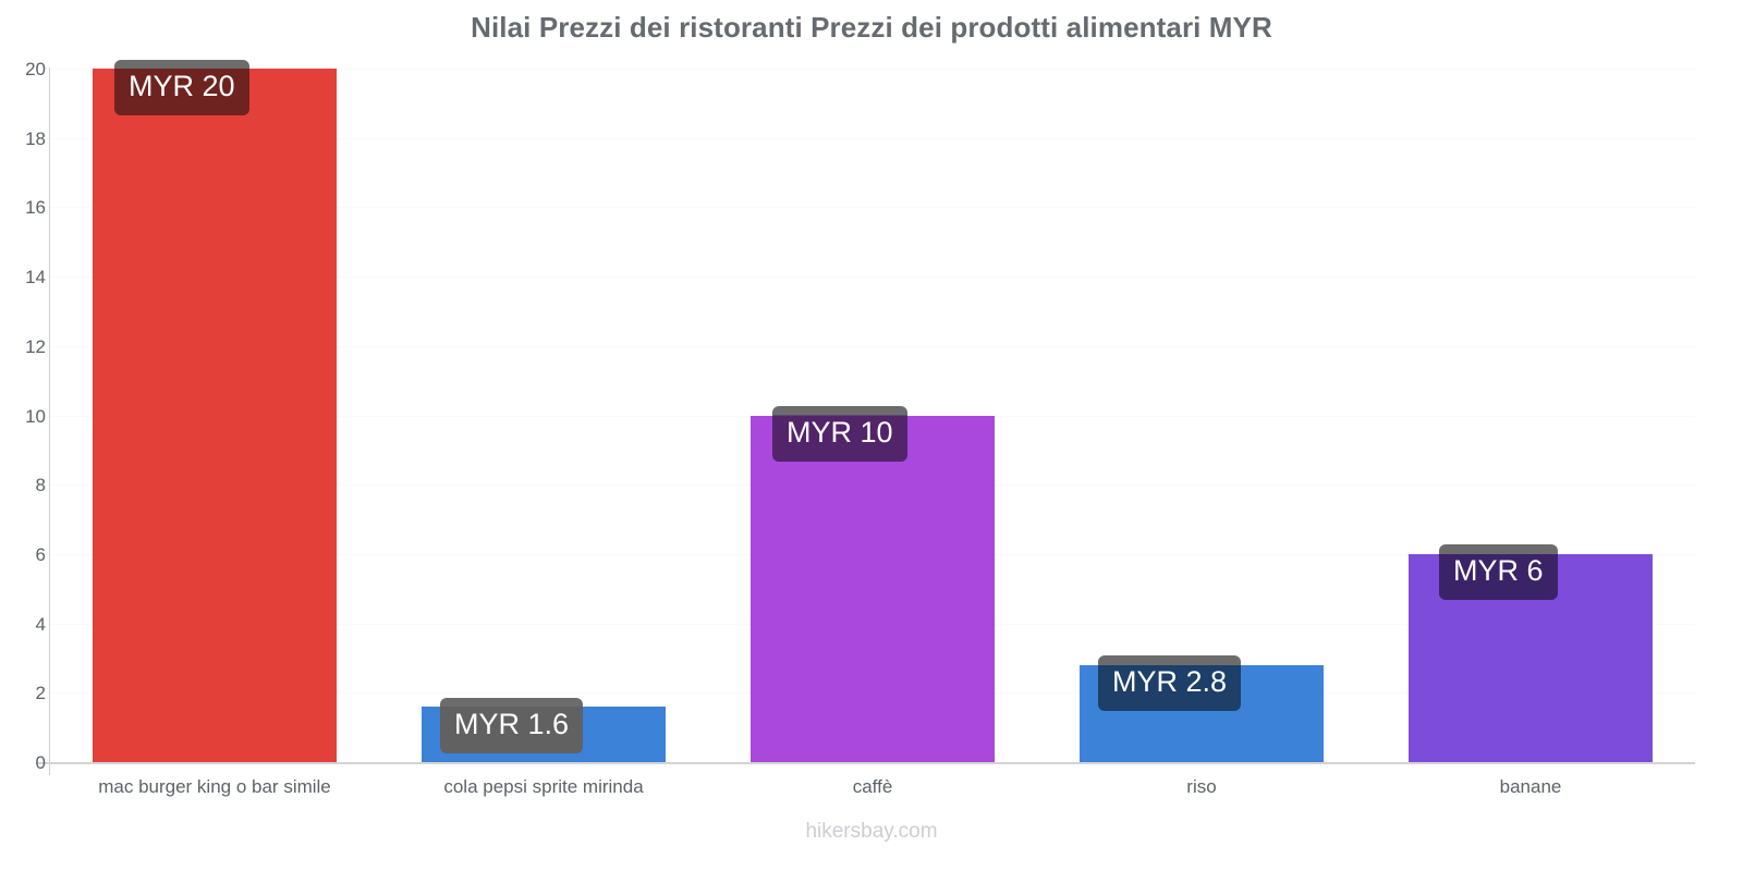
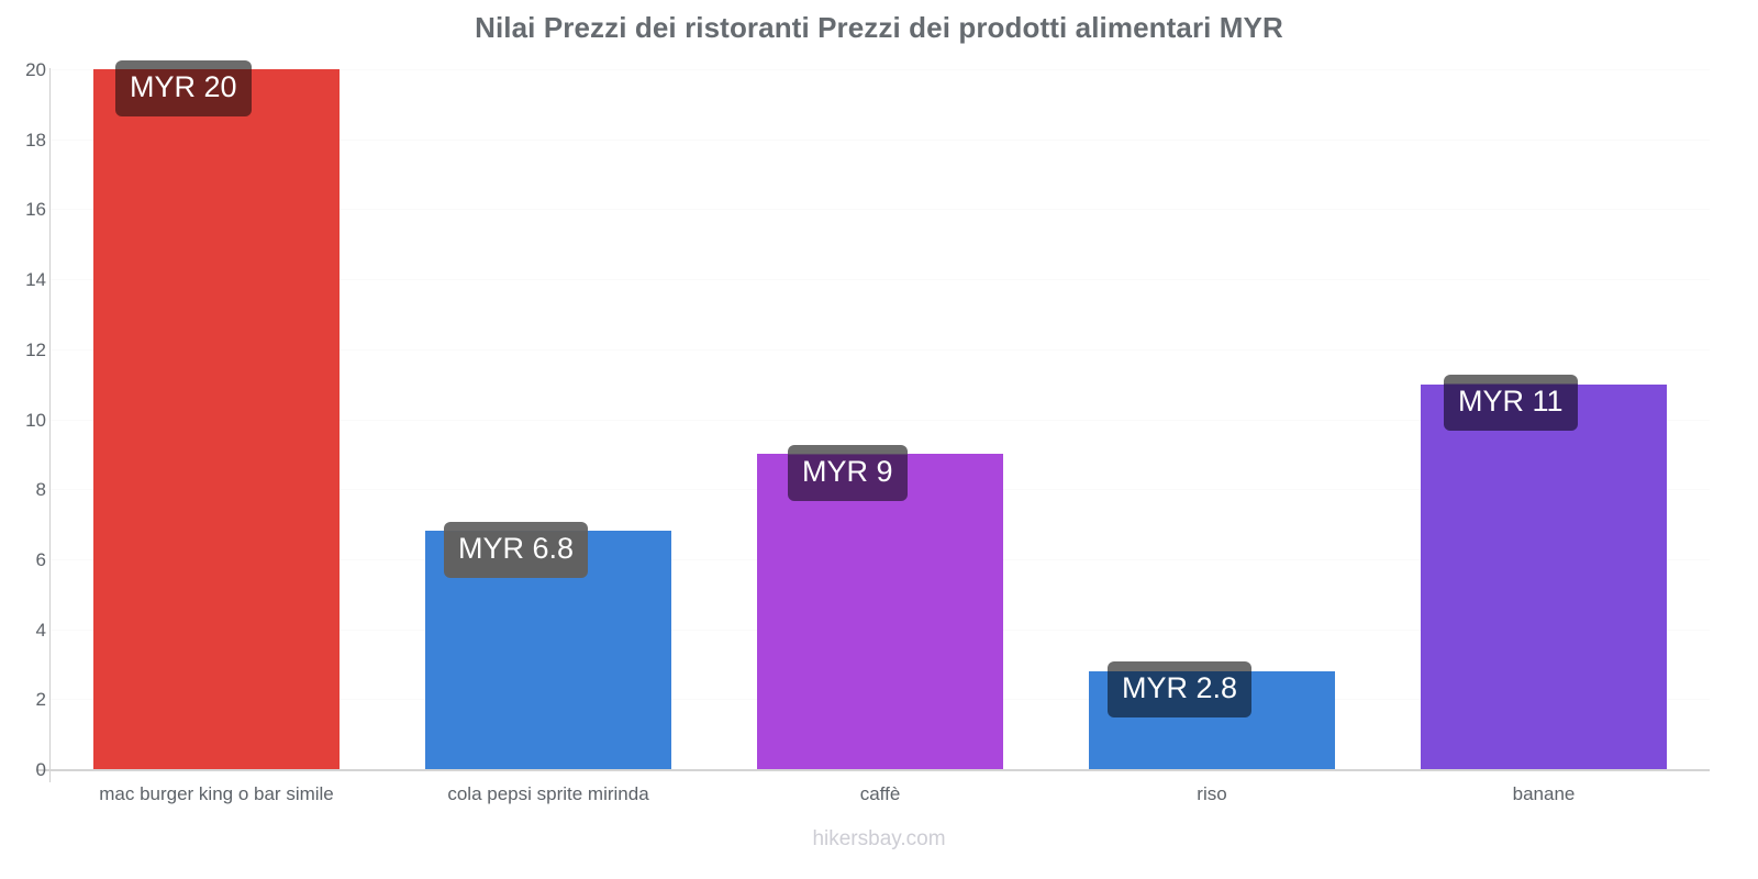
cola pepsi sprite mirinda: 1.6 -> 6.8
caffè: 10 -> 9
banane: 6 -> 11
